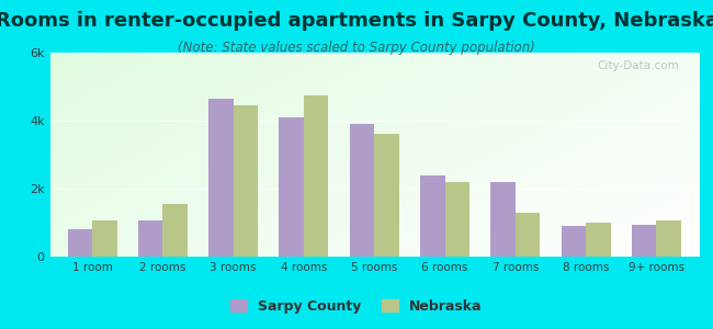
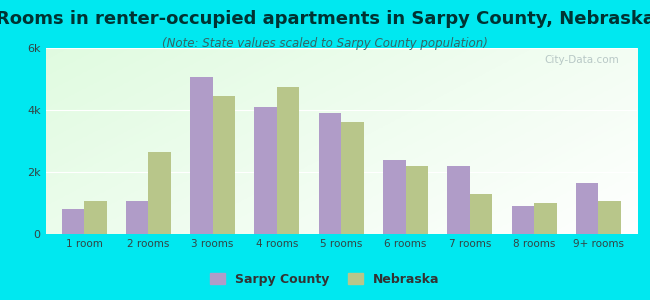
Nebraska/2 rooms: 1.55k -> 2.65k
Sarpy County/3 rooms: 4.65k -> 5.05k
Sarpy County/9+ rooms: 0.95k -> 1.65k
